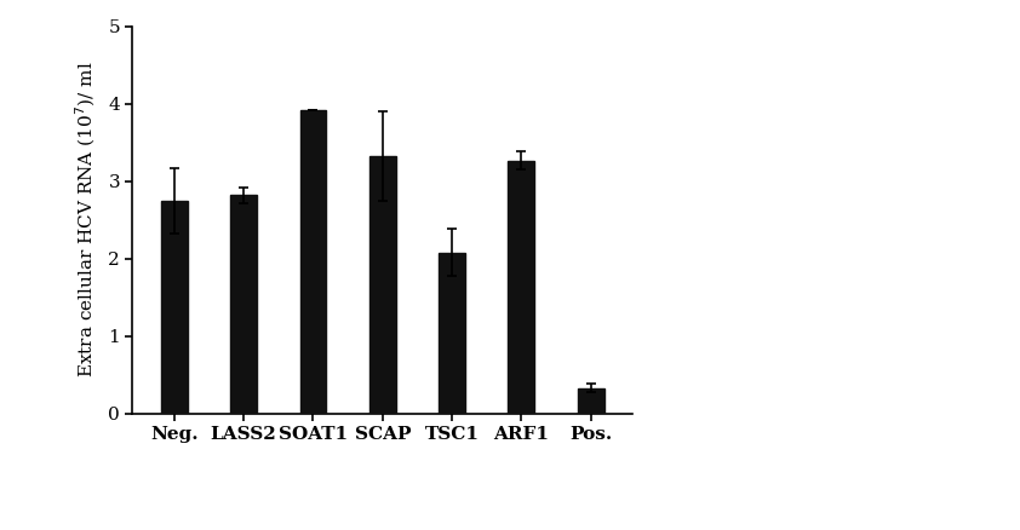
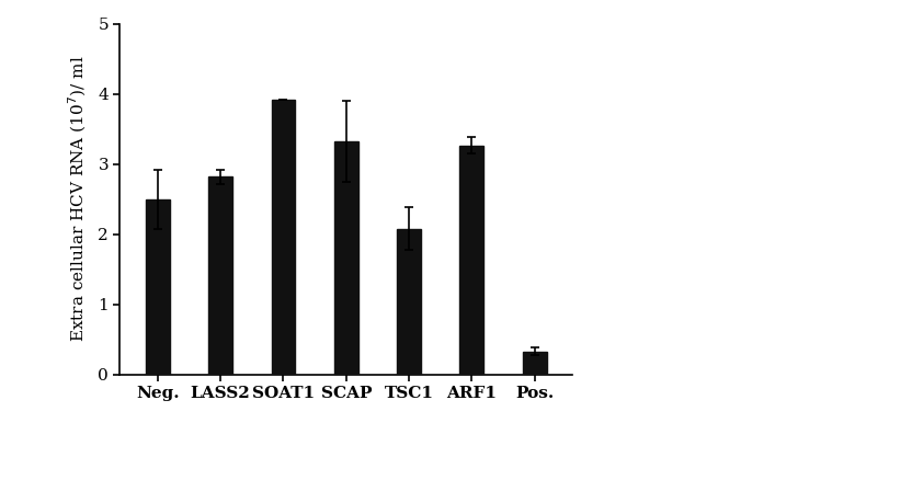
Neg.: 2.75 -> 2.50
